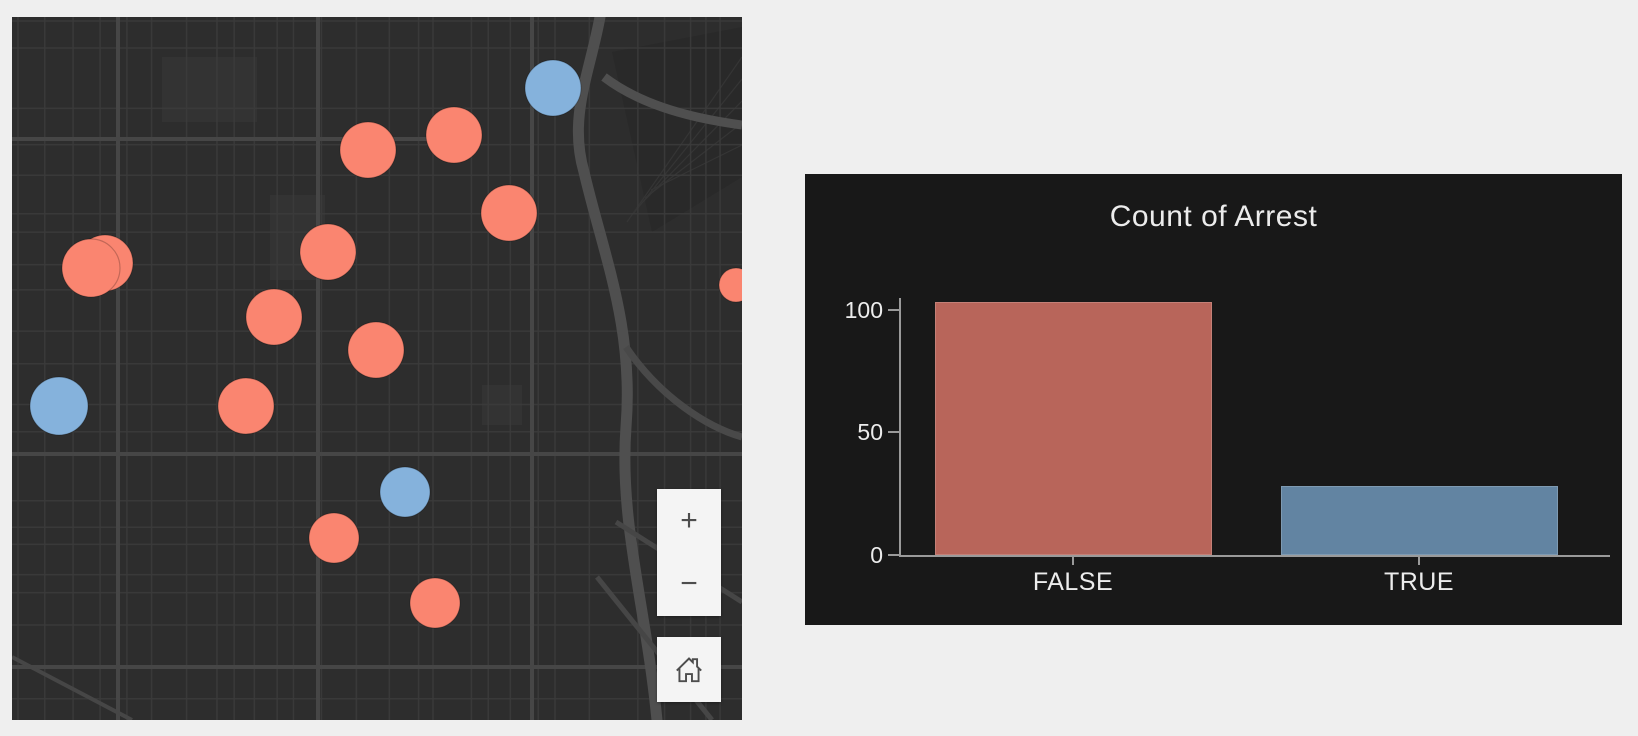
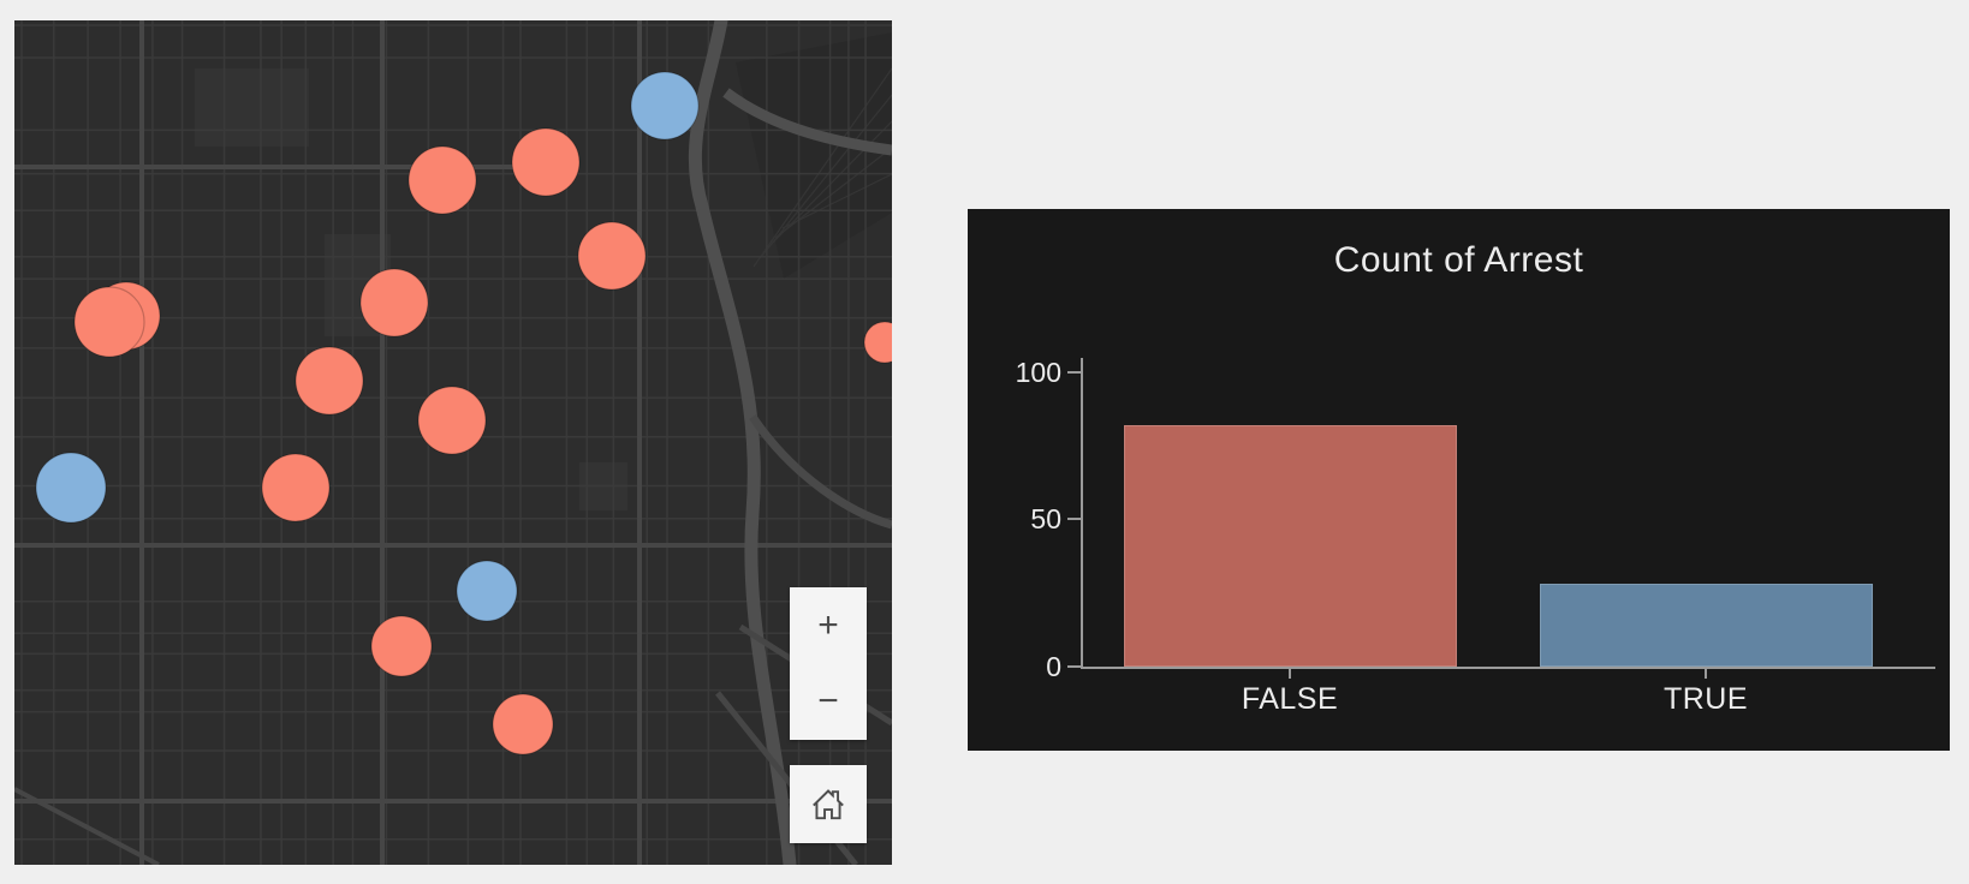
FALSE: 103 -> 82
